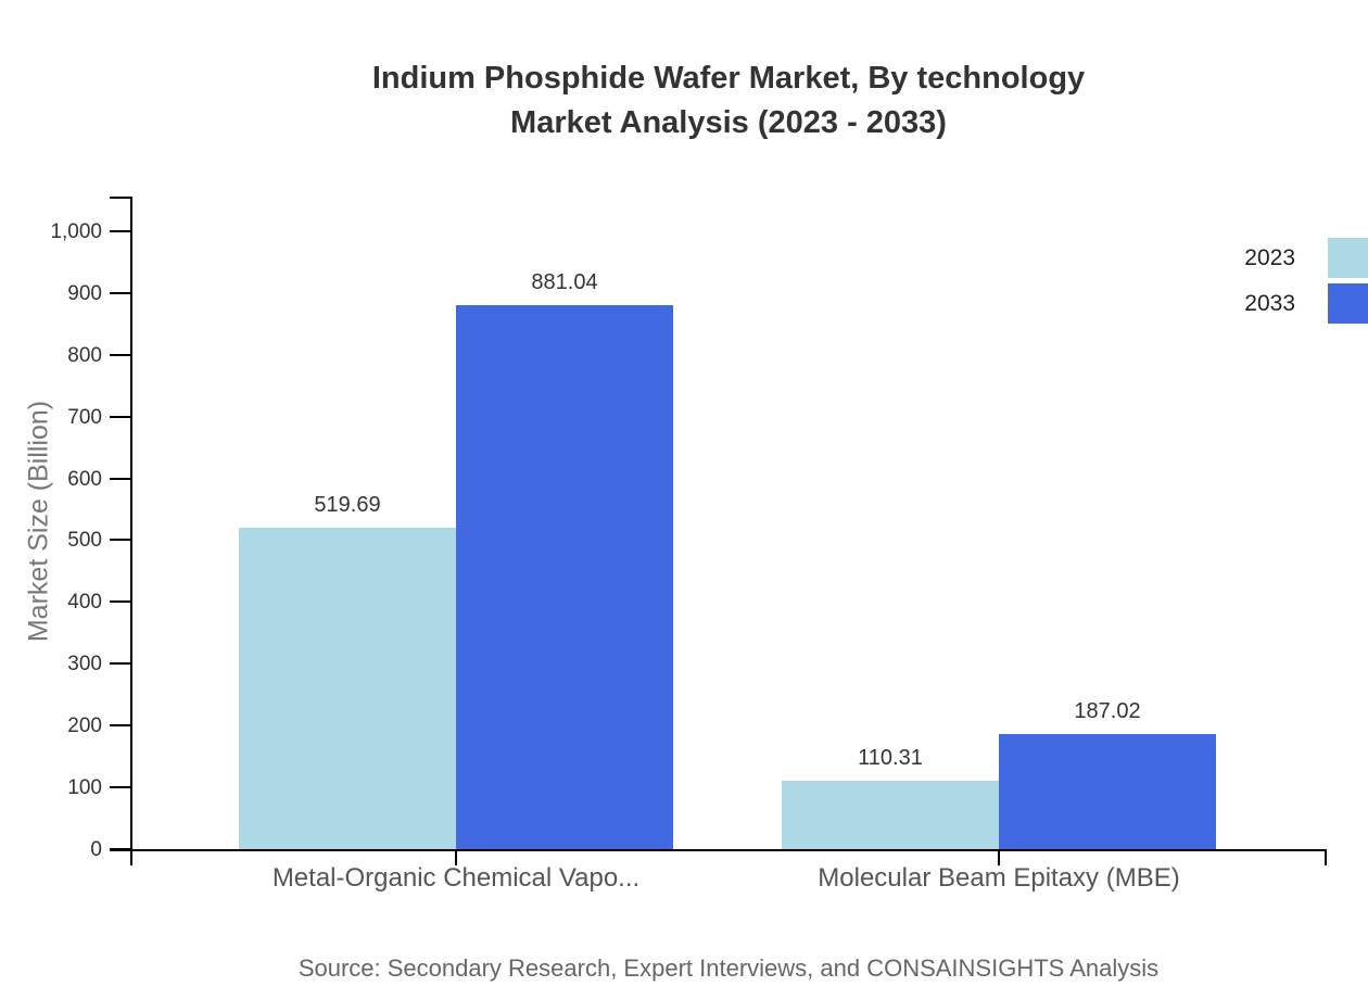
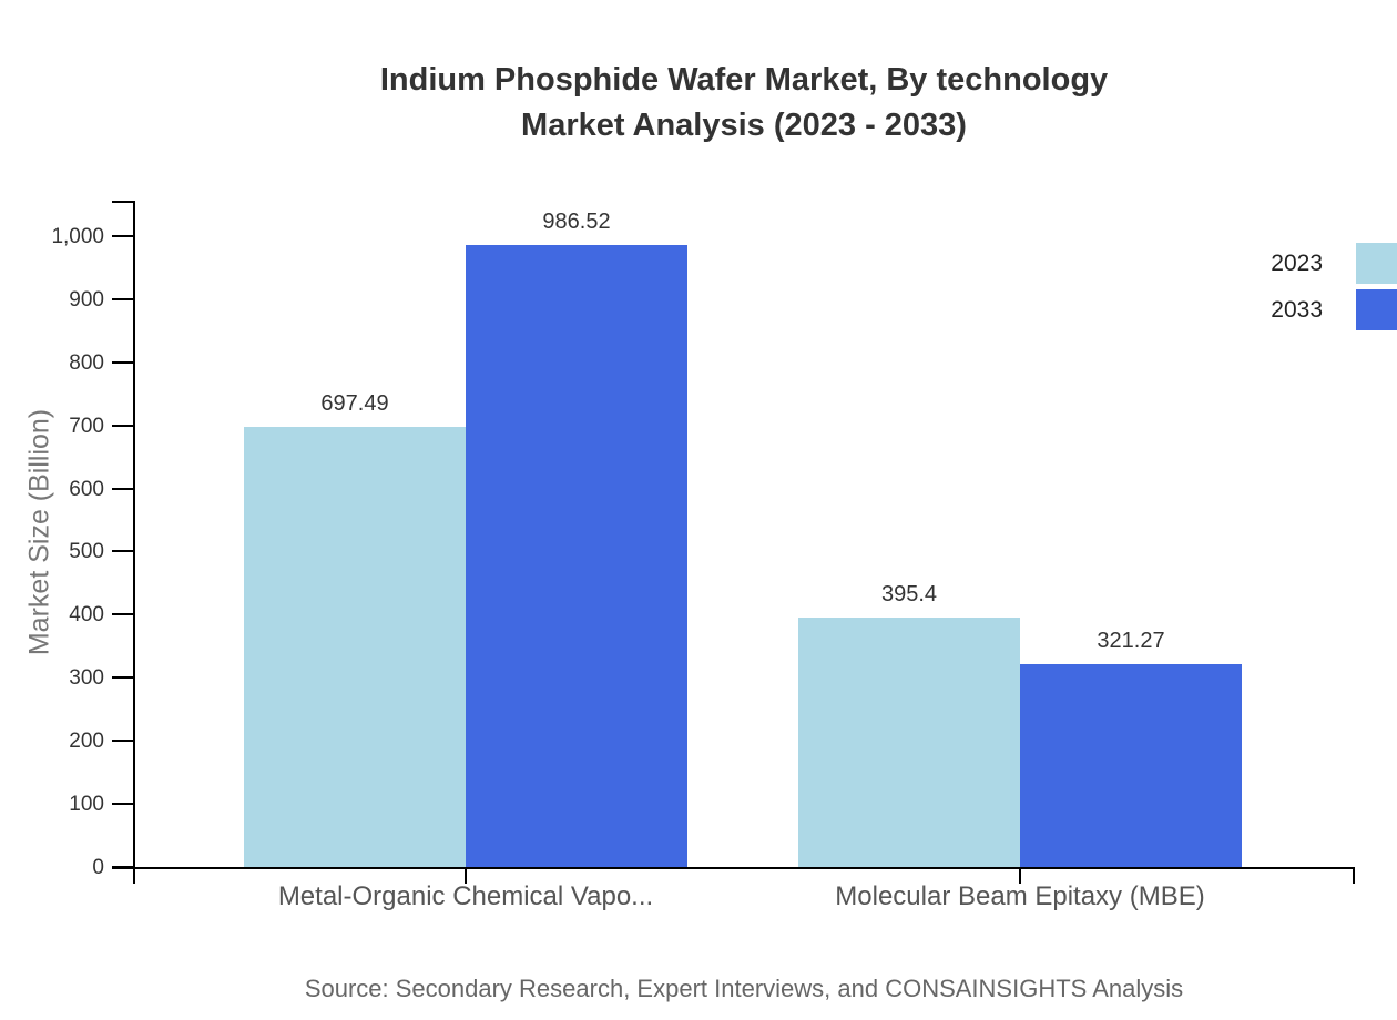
2023/Metal-Organic Chemical Vapo...: 519.69 -> 697.49
2033/Metal-Organic Chemical Vapo...: 881.04 -> 986.52
2023/Molecular Beam Epitaxy (MBE): 110.31 -> 395.4
2033/Molecular Beam Epitaxy (MBE): 187.02 -> 321.27
